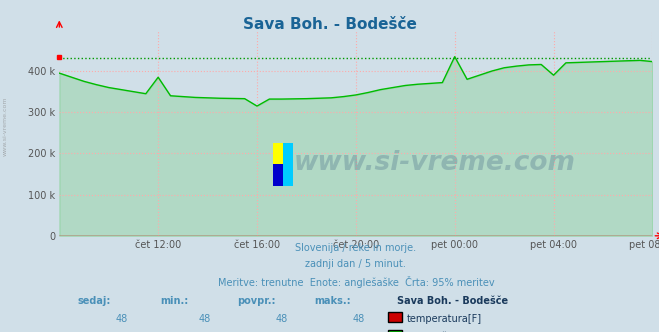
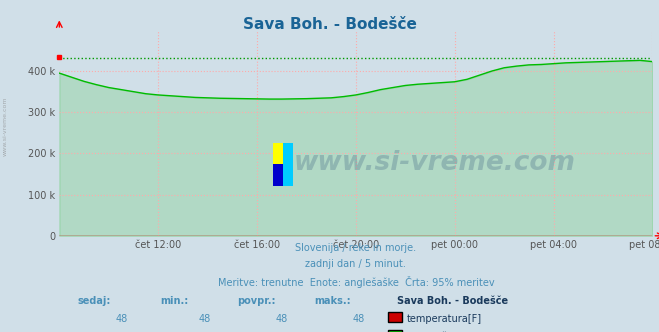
čet 12:00: 385 k -> 342 k
čet 16:00: 315 k -> 332 k
pet 00:00: 435 k -> 374 k
pet 04:00: 390 k -> 418 k
